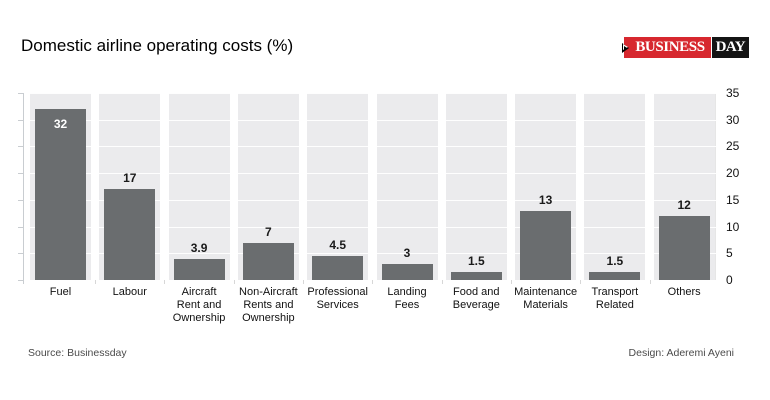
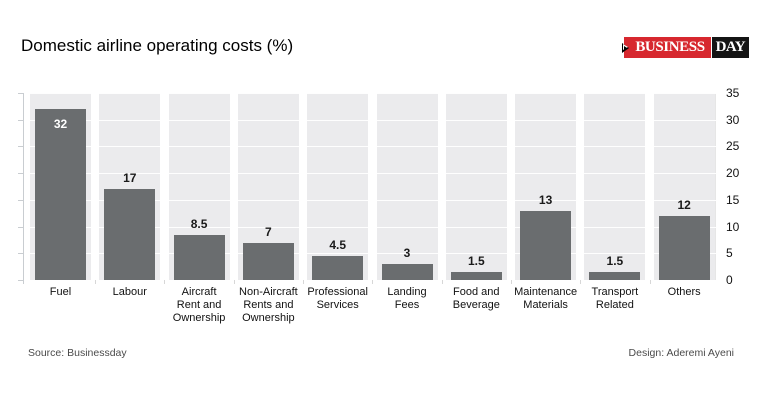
Aircraft Rent and Ownership: 3.9 -> 8.5
